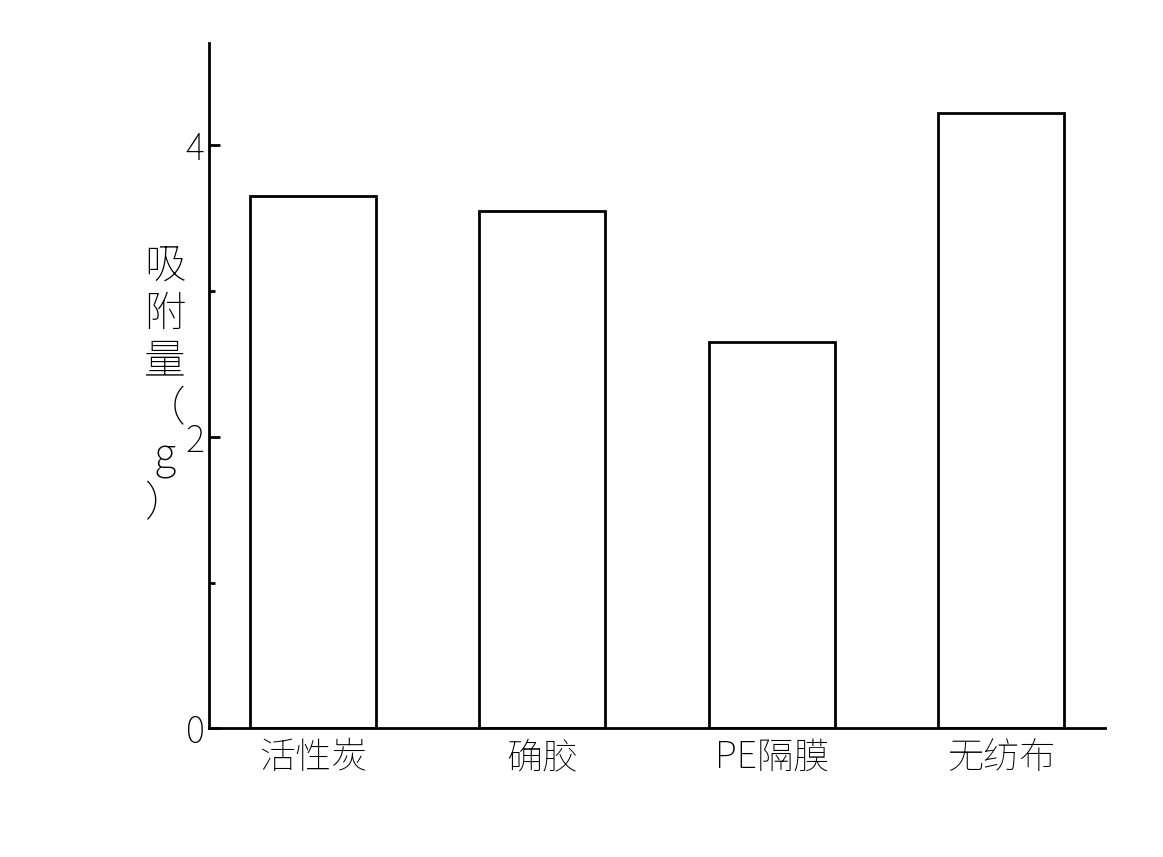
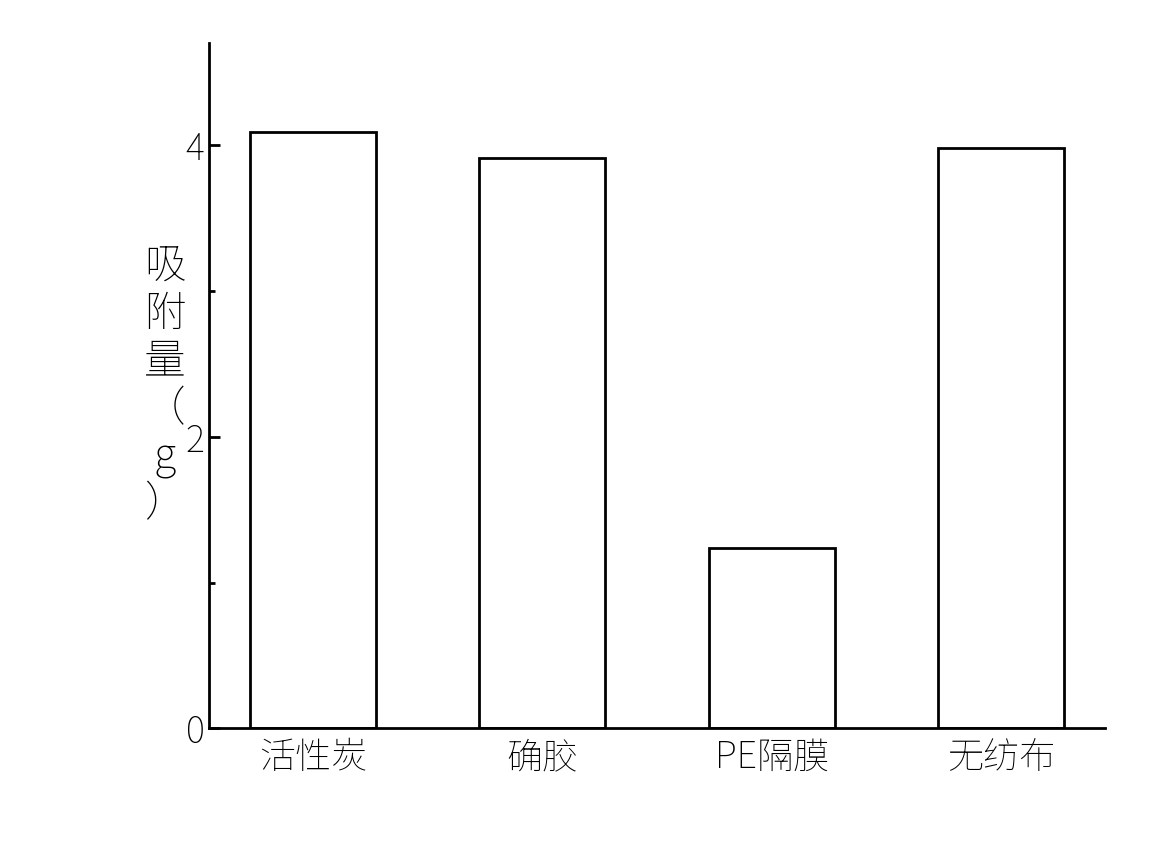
活性炭: 3.65 -> 4.09
确胶: 3.55 -> 3.91
PE隔膜: 2.65 -> 1.24
无纺布: 4.22 -> 3.98
